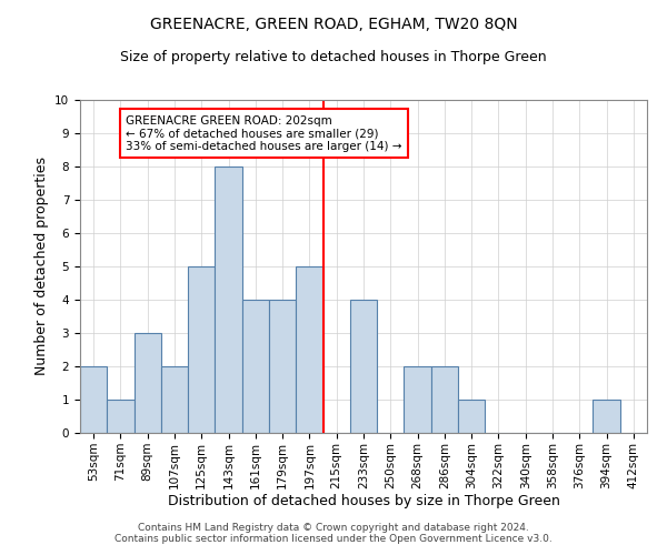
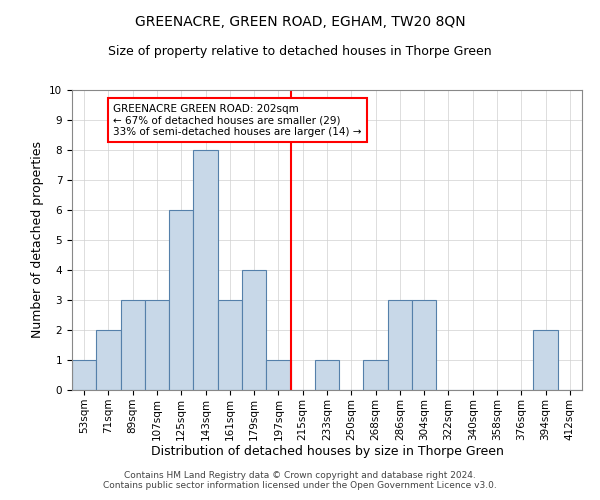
53sqm: 2 -> 1
71sqm: 1 -> 2
107sqm: 2 -> 3
125sqm: 5 -> 6
161sqm: 4 -> 3
197sqm: 5 -> 1
233sqm: 4 -> 1
268sqm: 2 -> 1
286sqm: 2 -> 3
304sqm: 1 -> 3
394sqm: 1 -> 2
